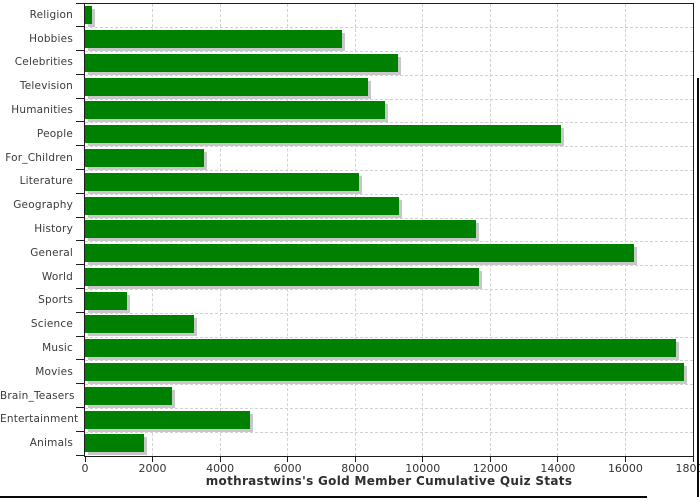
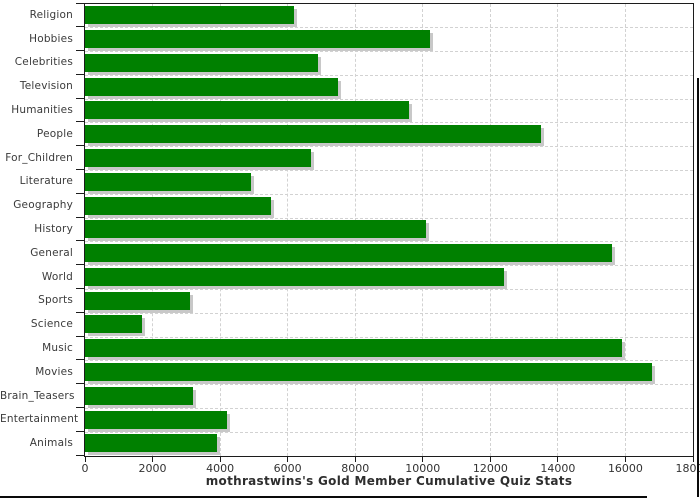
Religion: 200 -> 6200
Hobbies: 7600 -> 10200
Celebrities: 9300 -> 6900
Television: 8400 -> 7500
Humanities: 8900 -> 9600
People: 14100 -> 13500
For_Children: 3500 -> 6700
Literature: 8100 -> 4900
Geography: 9300 -> 5500
History: 11600 -> 10100
General: 16200 -> 15600
World: 11700 -> 12400
Sports: 1200 -> 3100
Science: 3200 -> 1700
Music: 17500 -> 15900
Movies: 17700 -> 16800
Brain_Teasers: 2600 -> 3200
Entertainment: 4900 -> 4200
Animals: 1800 -> 3900
